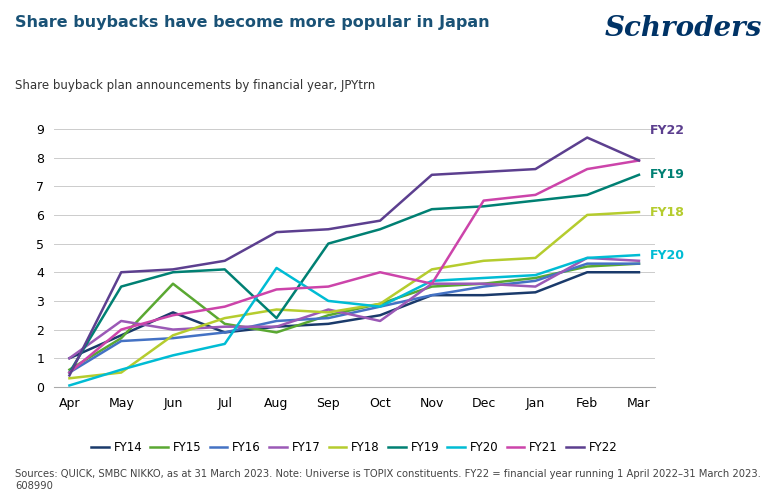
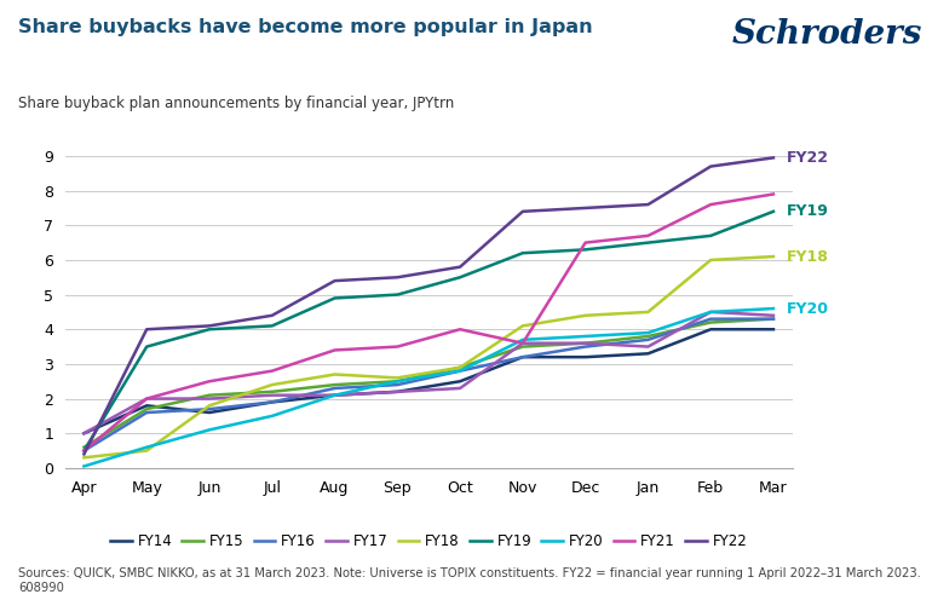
FY17/May: 2.3 -> 2.0
FY14/Jun: 2.6 -> 1.6
FY15/Jun: 3.6 -> 2.1
FY15/Aug: 1.9 -> 2.4
FY19/Aug: 2.4 -> 4.9
FY20/Aug: 4.15 -> 2.10
FY17/Sep: 2.7 -> 2.2
FY20/Sep: 3.00 -> 2.50
FY22/Mar: 7.90 -> 8.95
